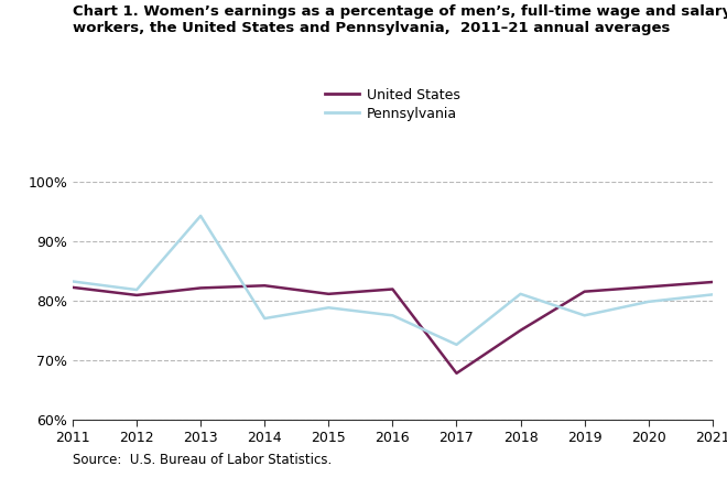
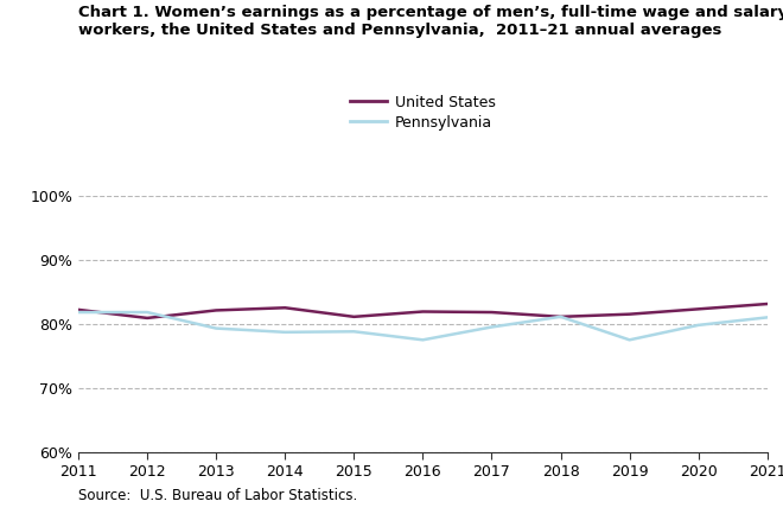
Pennsylvania/2011: 83.2% -> 81.8%
Pennsylvania/2013: 94.2% -> 79.3%
Pennsylvania/2014: 77.0% -> 78.7%
United States/2017: 67.8% -> 81.8%
Pennsylvania/2017: 72.6% -> 79.5%
United States/2018: 75.0% -> 81.1%
